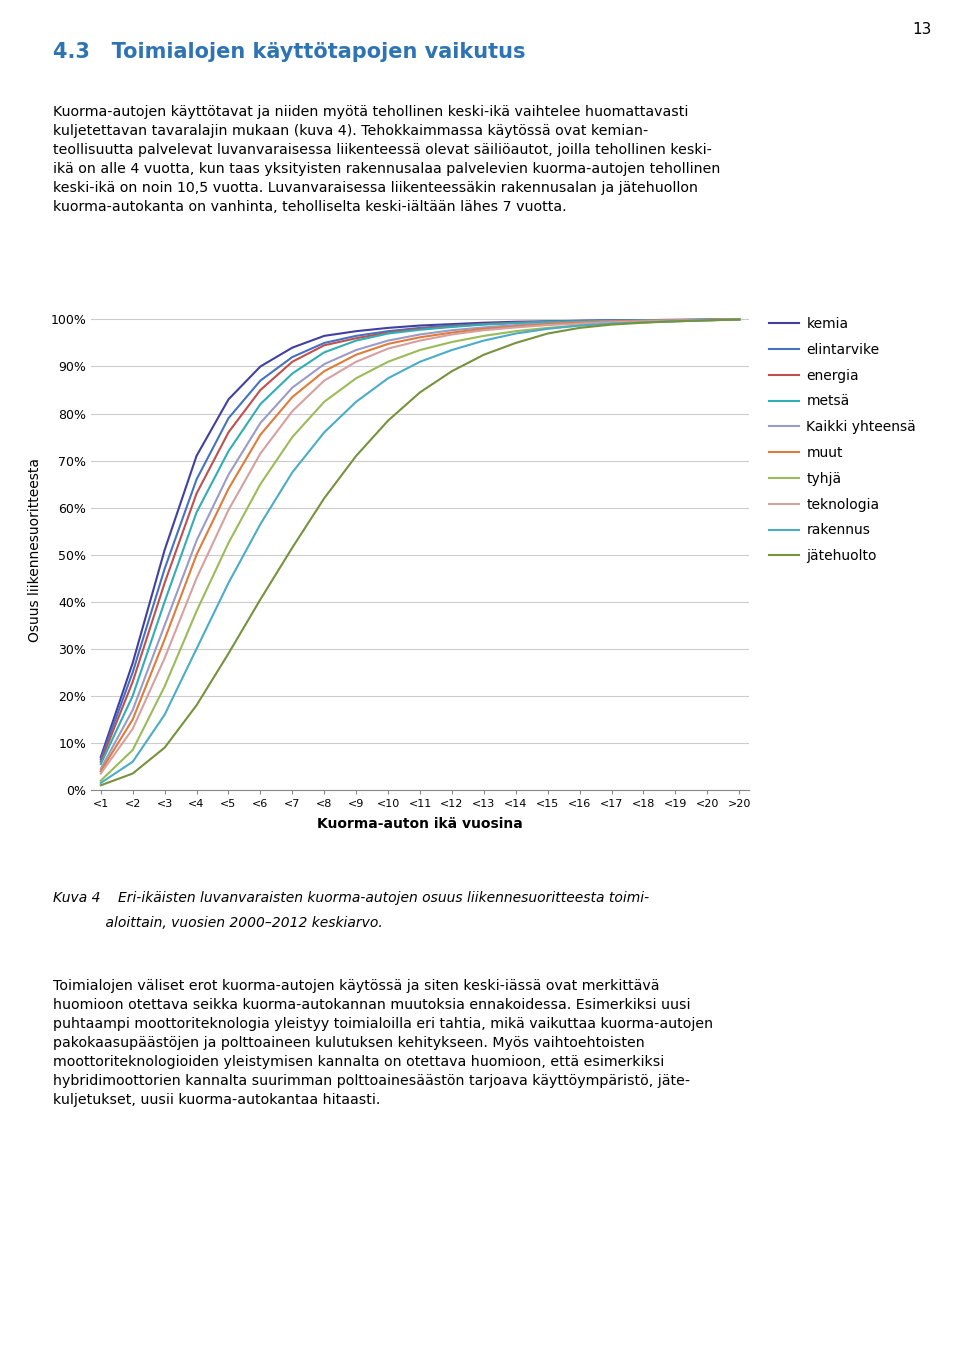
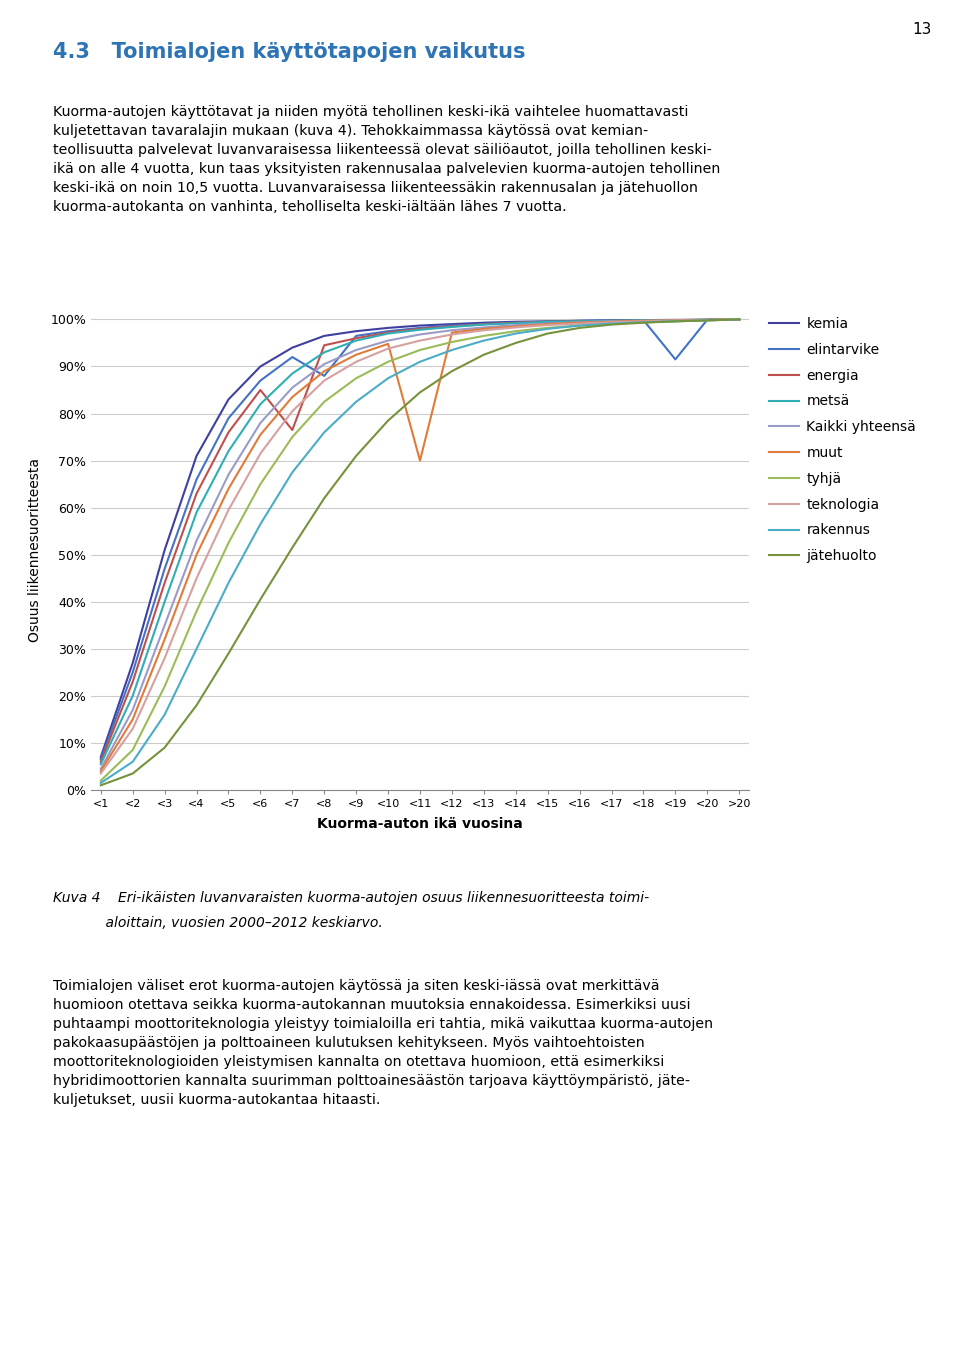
energia/<7: 91.0% -> 76.5%
elintarvike/<8: 95.0% -> 88.0%
muut/<11: 96.2% -> 70.0%
elintarvike/<19: 99.9% -> 91.5%
